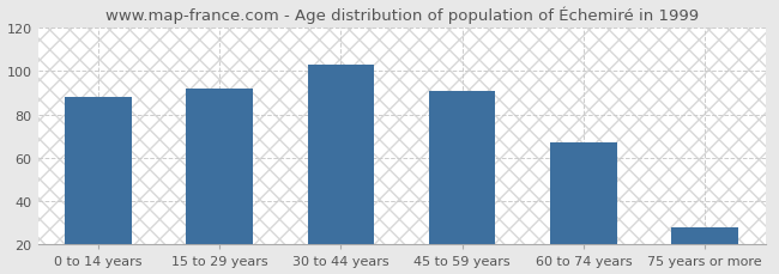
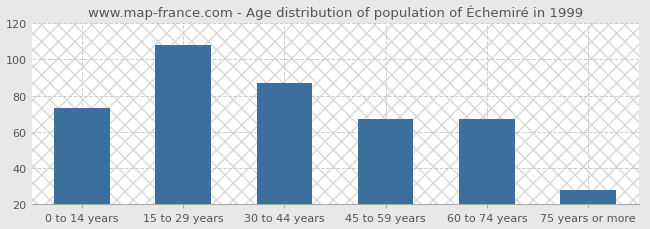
0 to 14 years: 88 -> 73
15 to 29 years: 92 -> 108
30 to 44 years: 103 -> 87
45 to 59 years: 91 -> 67
